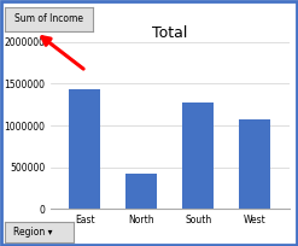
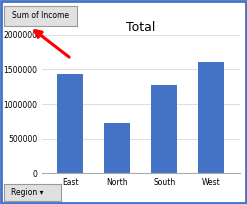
North: 430000 -> 720000
West: 1070000 -> 1600000
